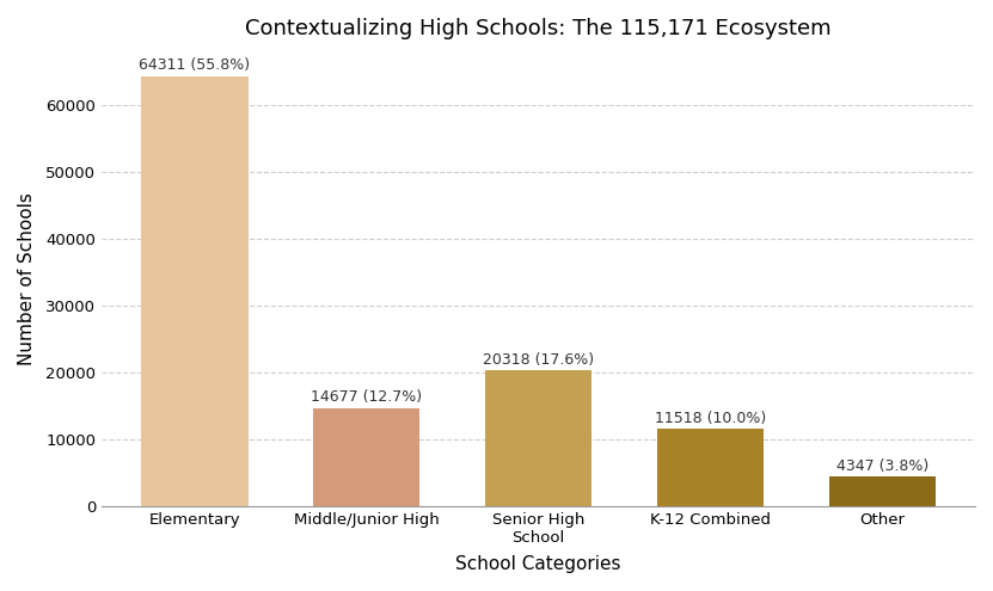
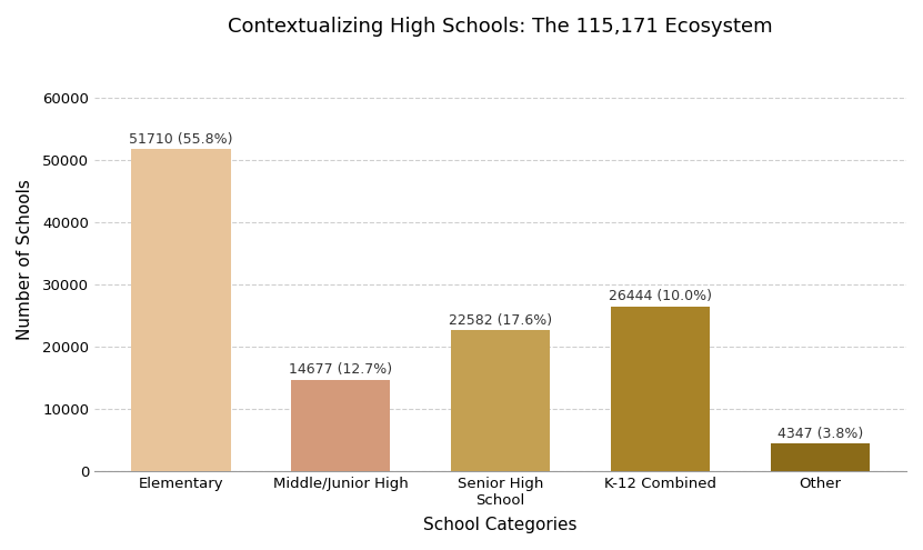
Elementary: 64311 -> 51710
Senior High School: 20318 -> 22582
K-12 Combined: 11518 -> 26444
